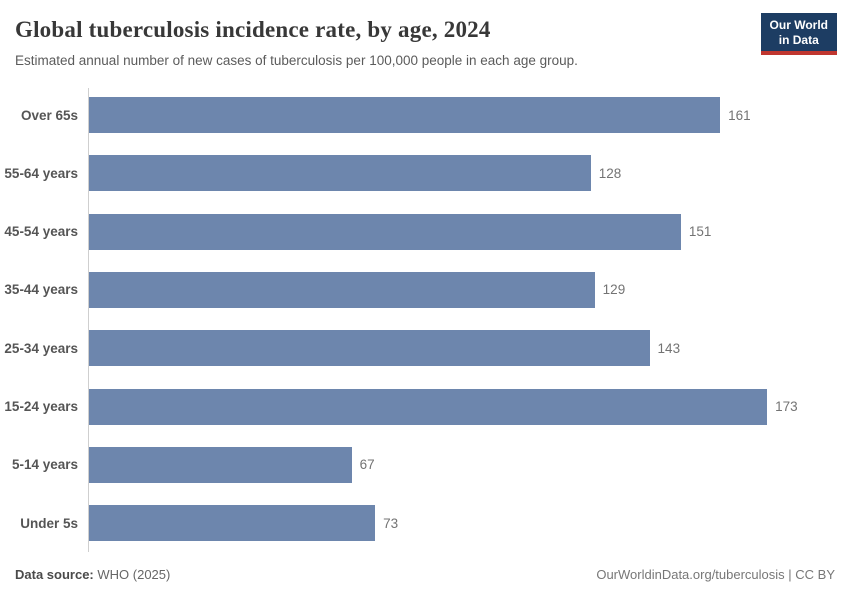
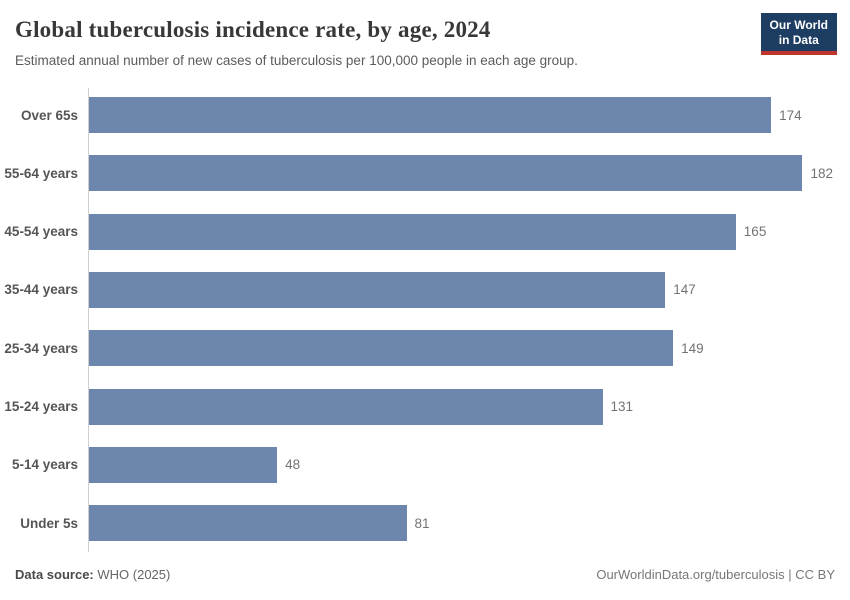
Over 65s: 161 -> 174
55-64 years: 128 -> 182
45-54 years: 151 -> 165
35-44 years: 129 -> 147
25-34 years: 143 -> 149
15-24 years: 173 -> 131
5-14 years: 67 -> 48
Under 5s: 73 -> 81
